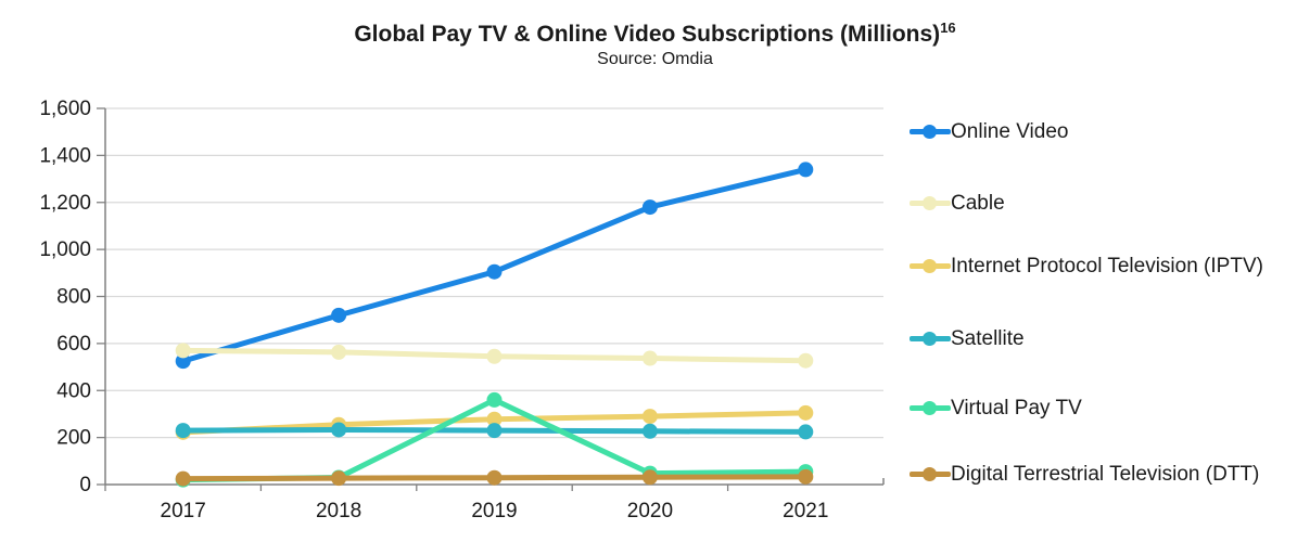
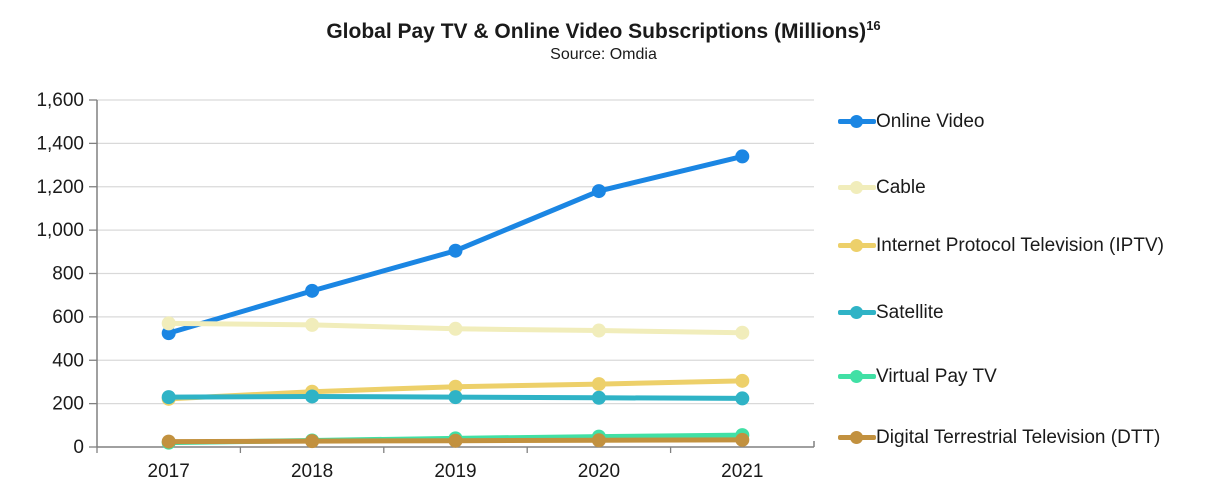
Virtual Pay TV/2019: 360 -> 40
